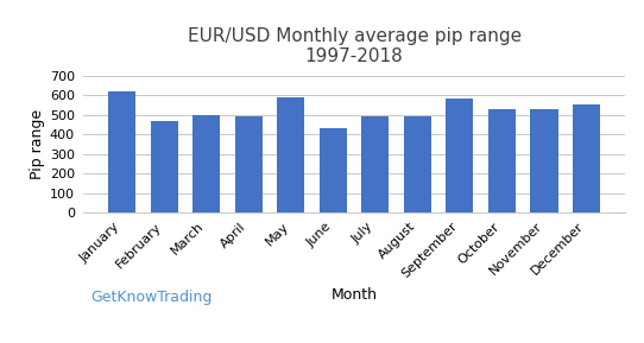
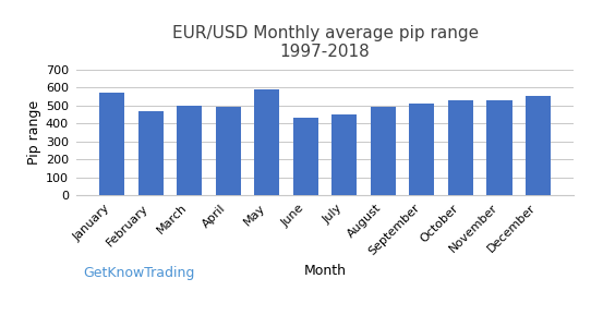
January: 620 -> 570
July: 490 -> 450
September: 580 -> 510
